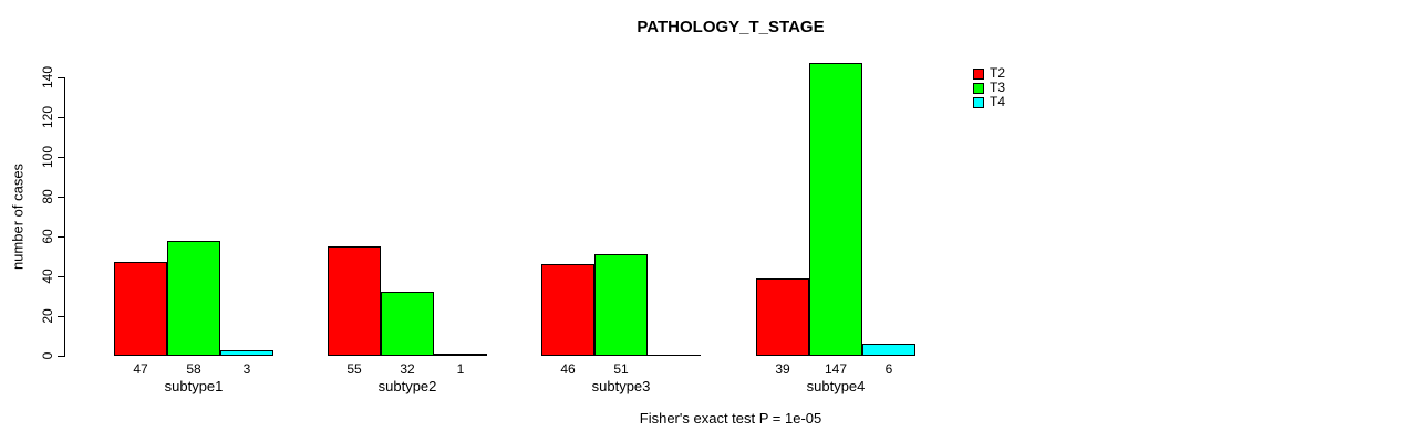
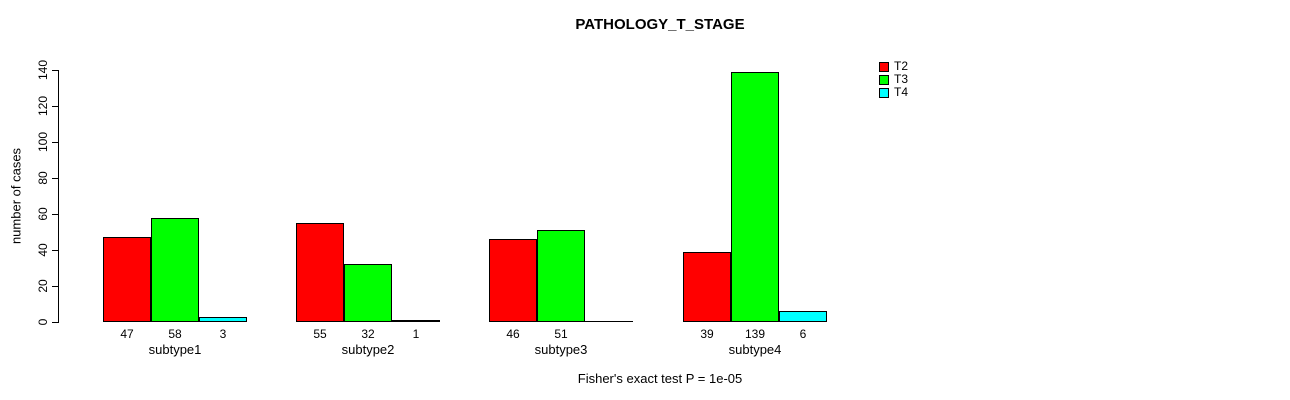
T3/subtype4: 147 -> 139
